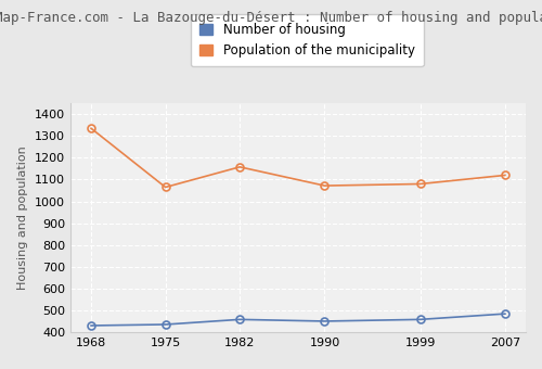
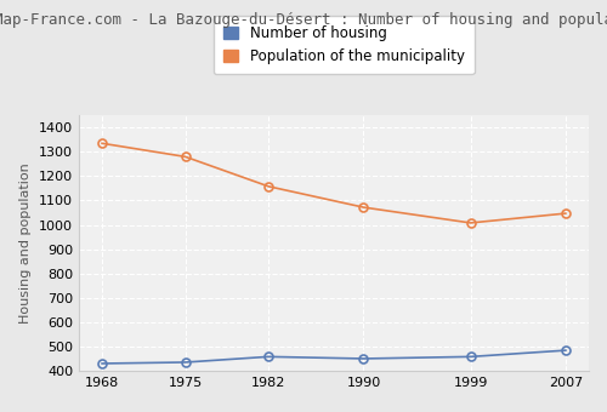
Population of the municipality/1975: 1065 -> 1280
Population of the municipality/1999: 1080 -> 1008
Population of the municipality/2007: 1120 -> 1047
